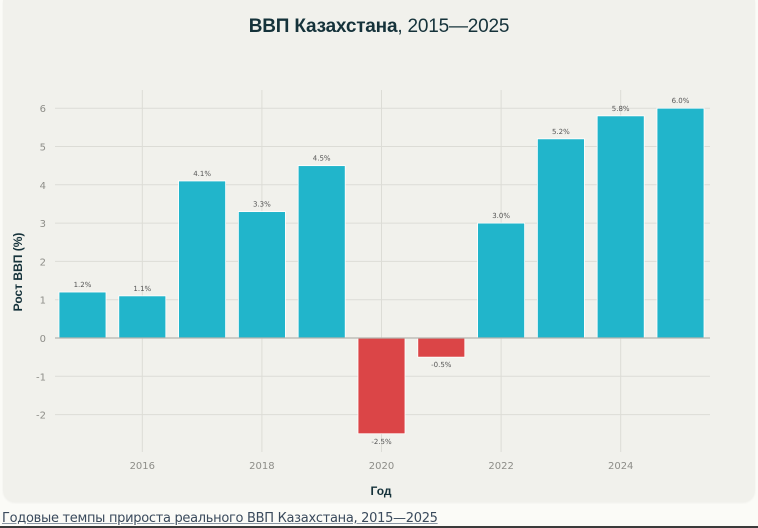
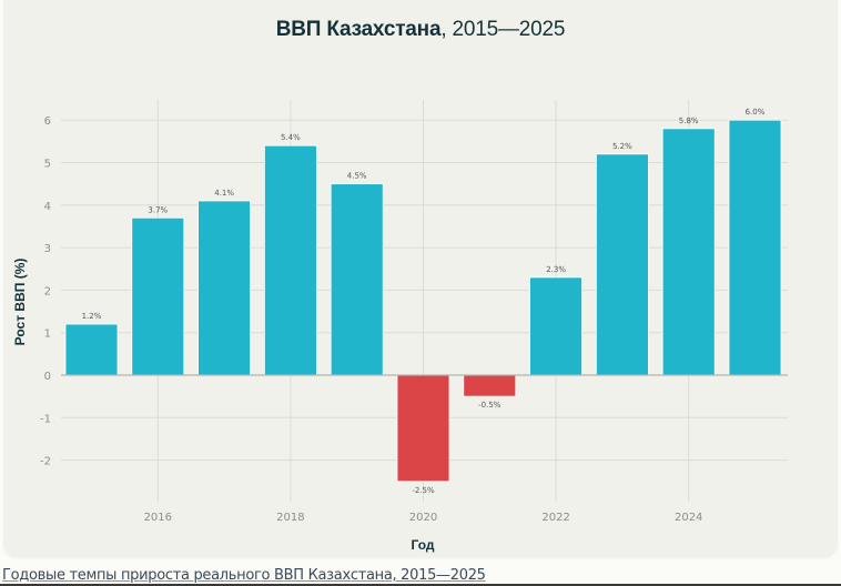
2016: 1.1% -> 3.7%
2018: 3.3% -> 5.4%
2022: 3.0% -> 2.3%
